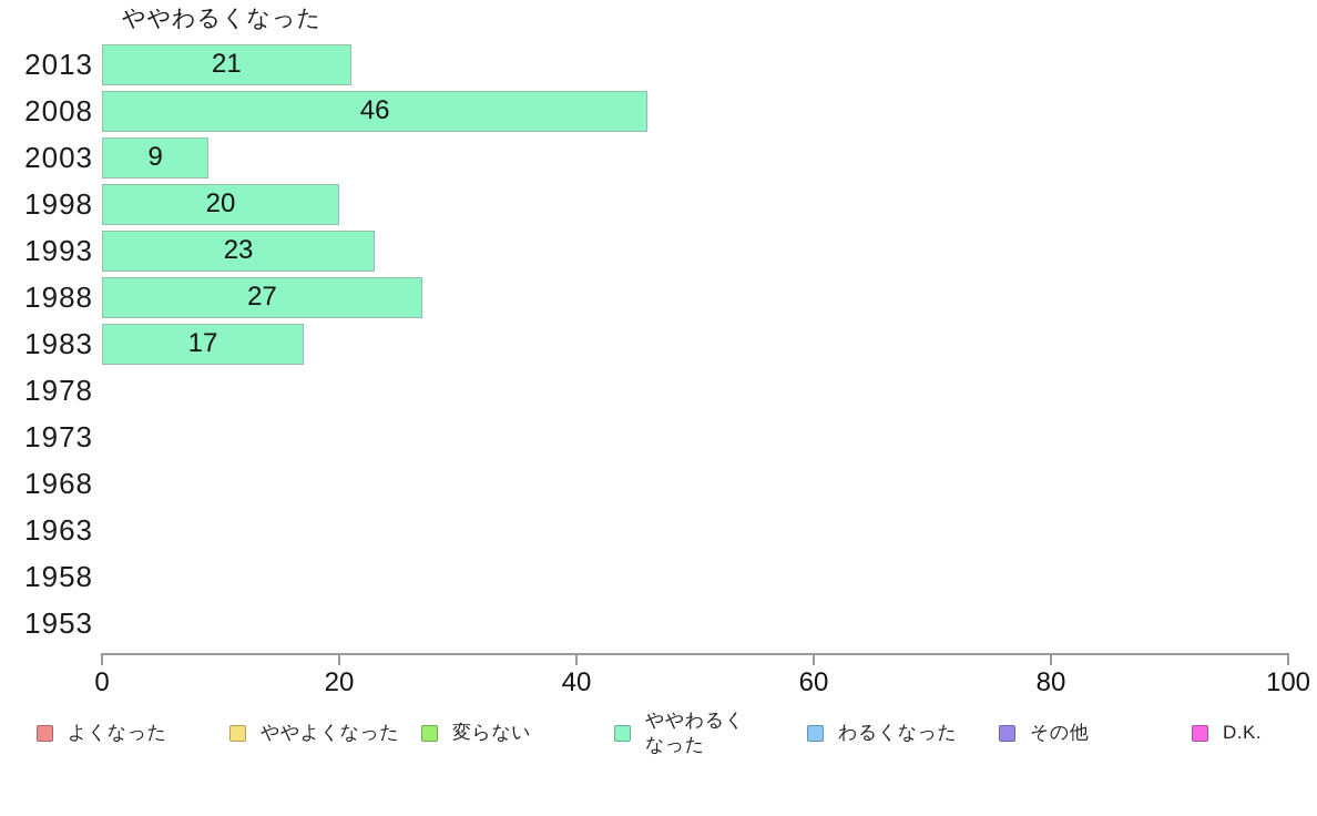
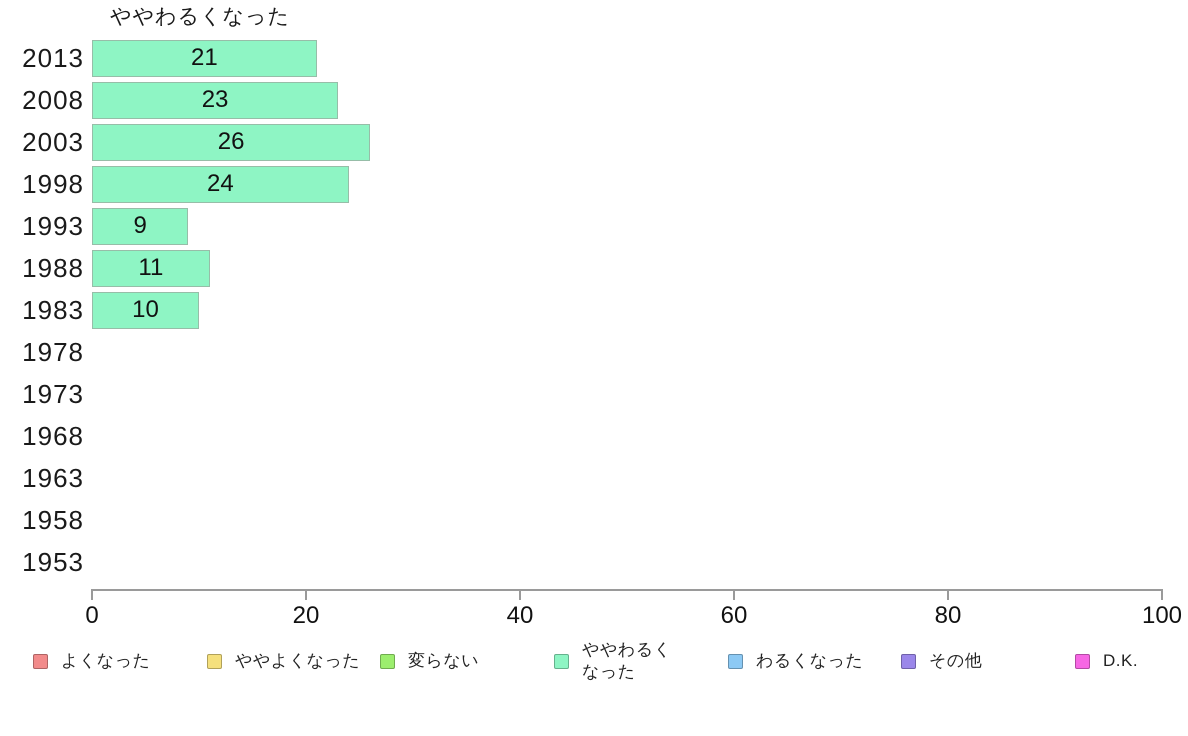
2008: 46 -> 23
2003: 9 -> 26
1998: 20 -> 24
1993: 23 -> 9
1988: 27 -> 11
1983: 17 -> 10
